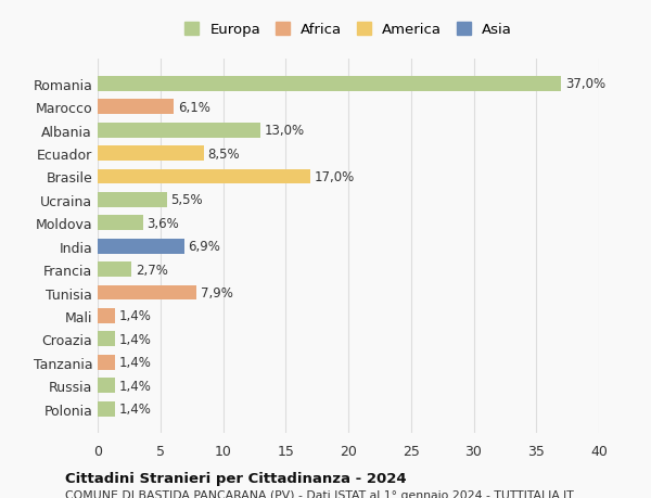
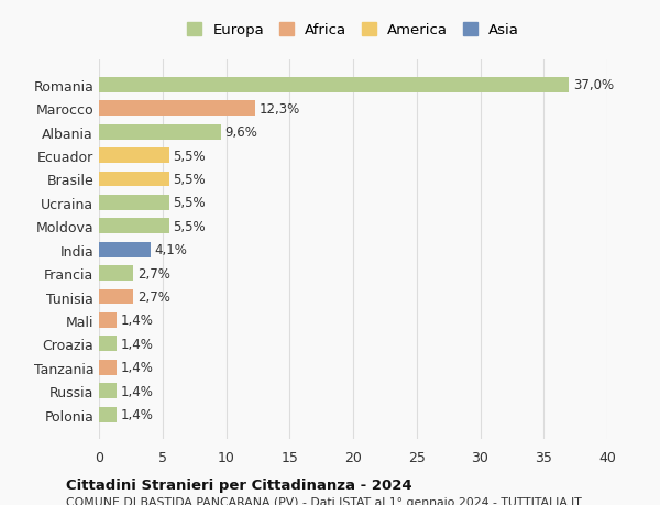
Marocco: 6,1% -> 12,3%
Albania: 13,0% -> 9,6%
Ecuador: 8,5% -> 5,5%
Brasile: 17,0% -> 5,5%
Moldova: 3,6% -> 5,5%
India: 6,9% -> 4,1%
Tunisia: 7,9% -> 2,7%
